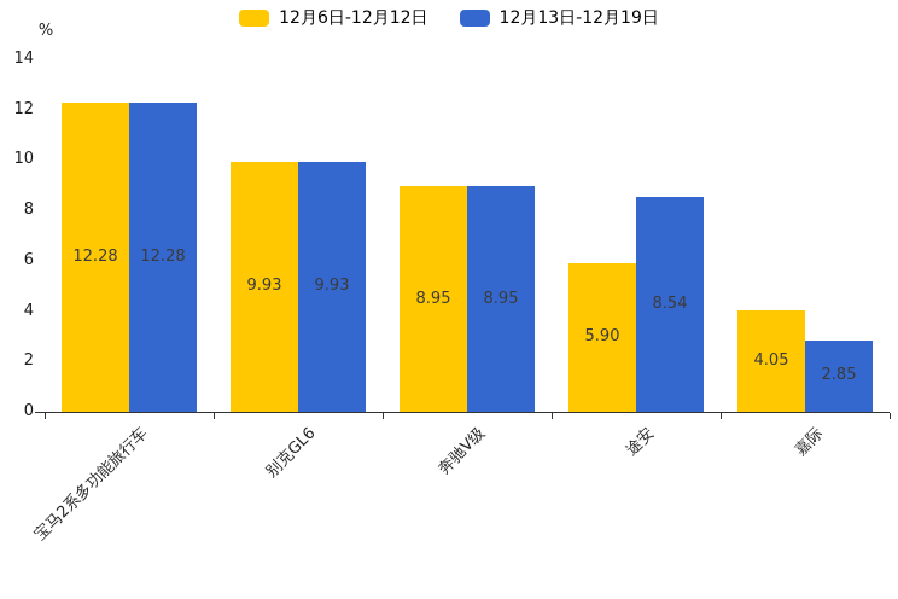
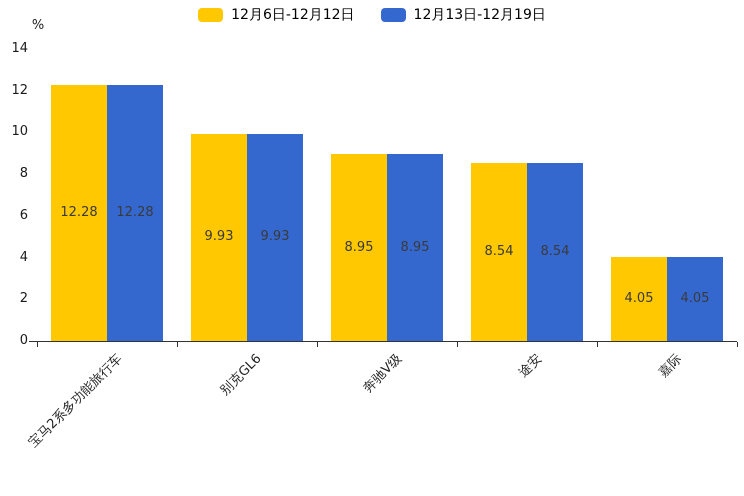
12月6日-12月12日/途安: 5.90 -> 8.54
12月13日-12月19日/嘉际: 2.85 -> 4.05
